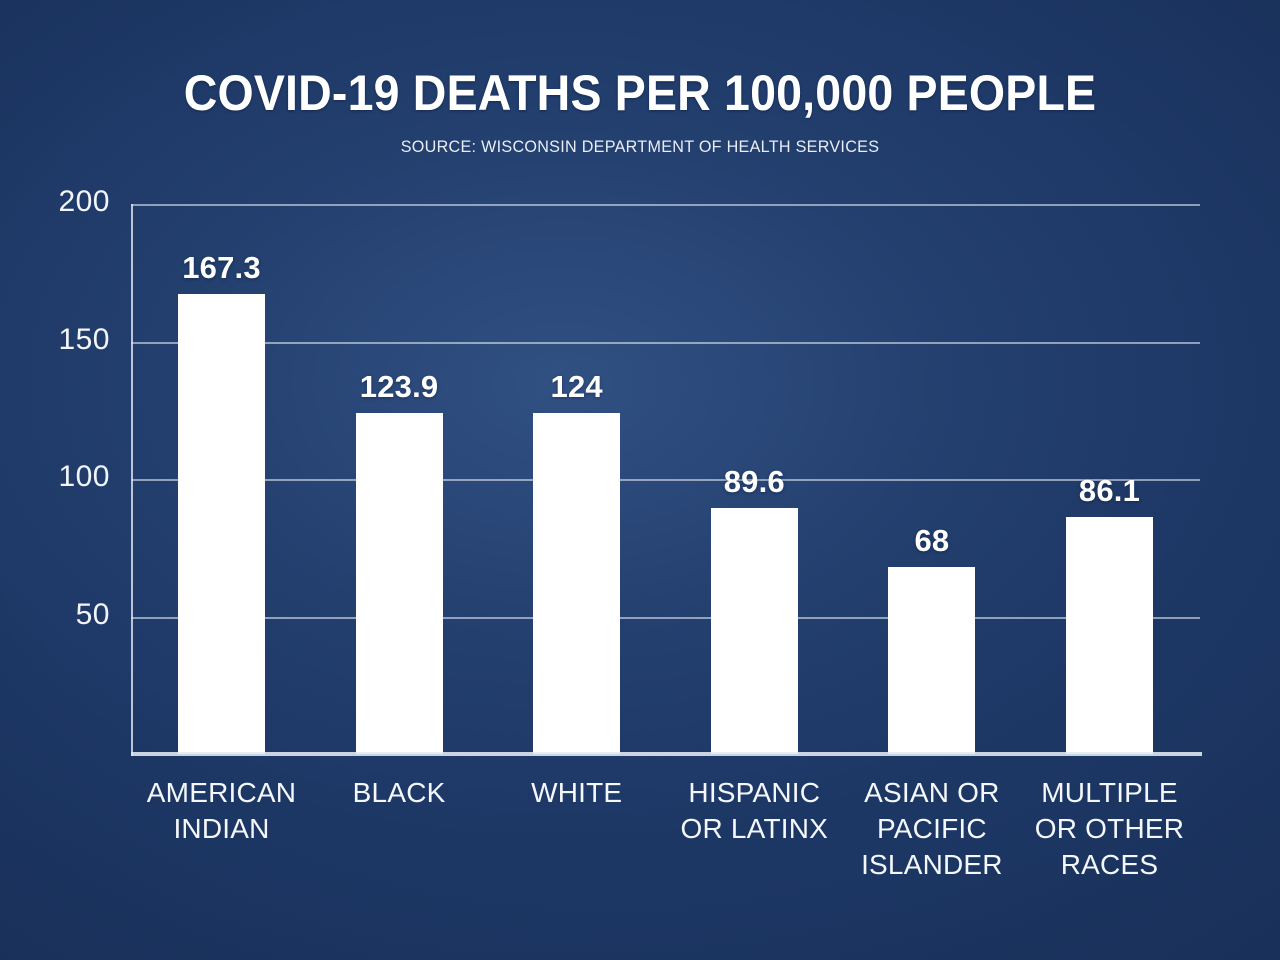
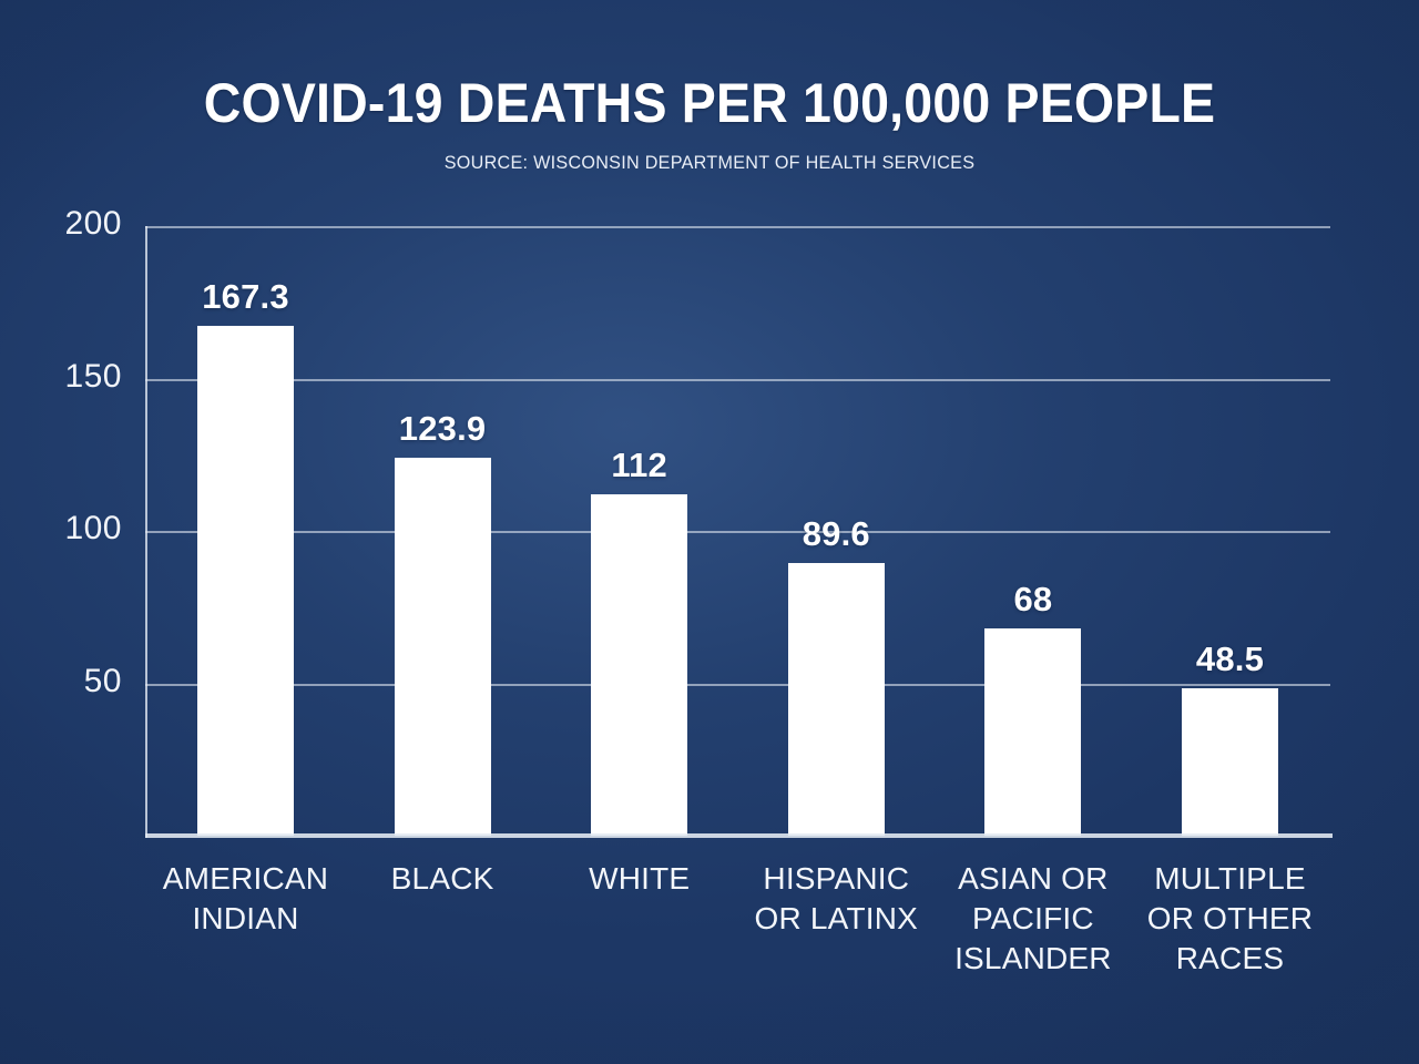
WHITE: 124 -> 112
MULTIPLE OR OTHER RACES: 86.1 -> 48.5
